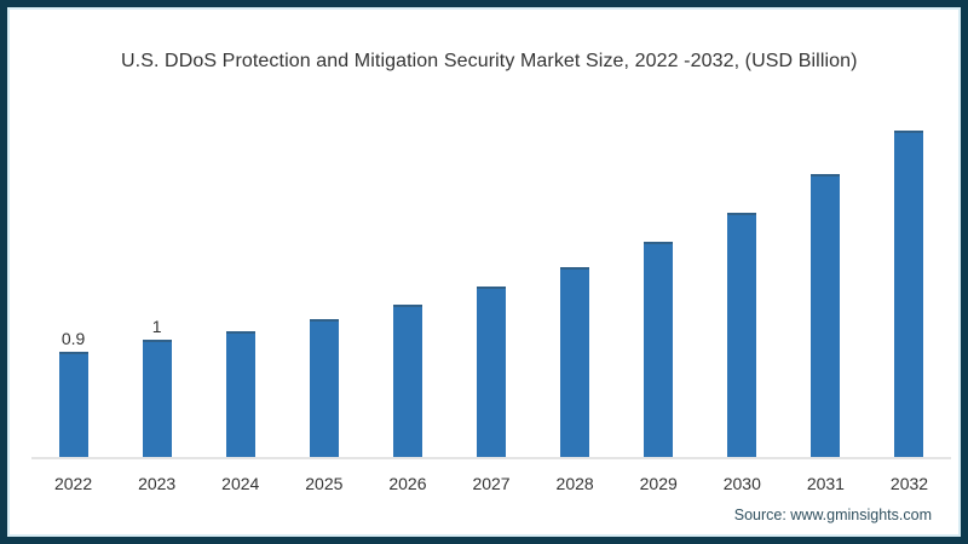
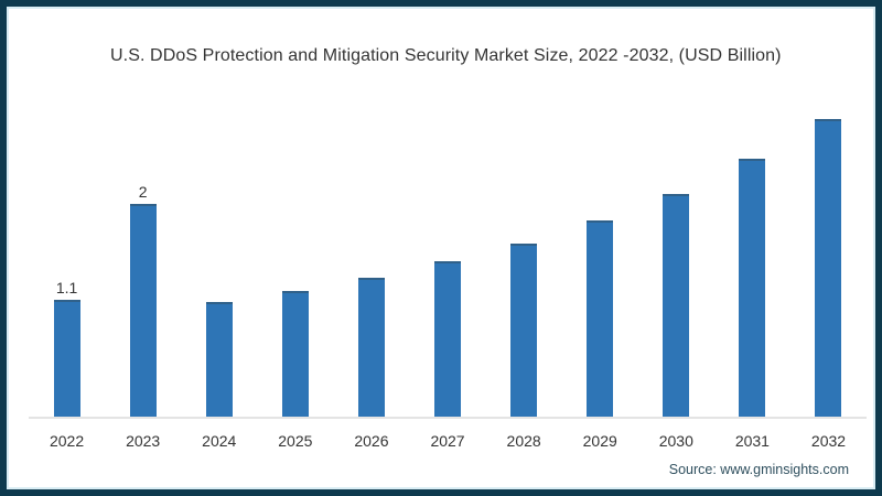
2022: 0.9 -> 1.1
2023: 1 -> 2
